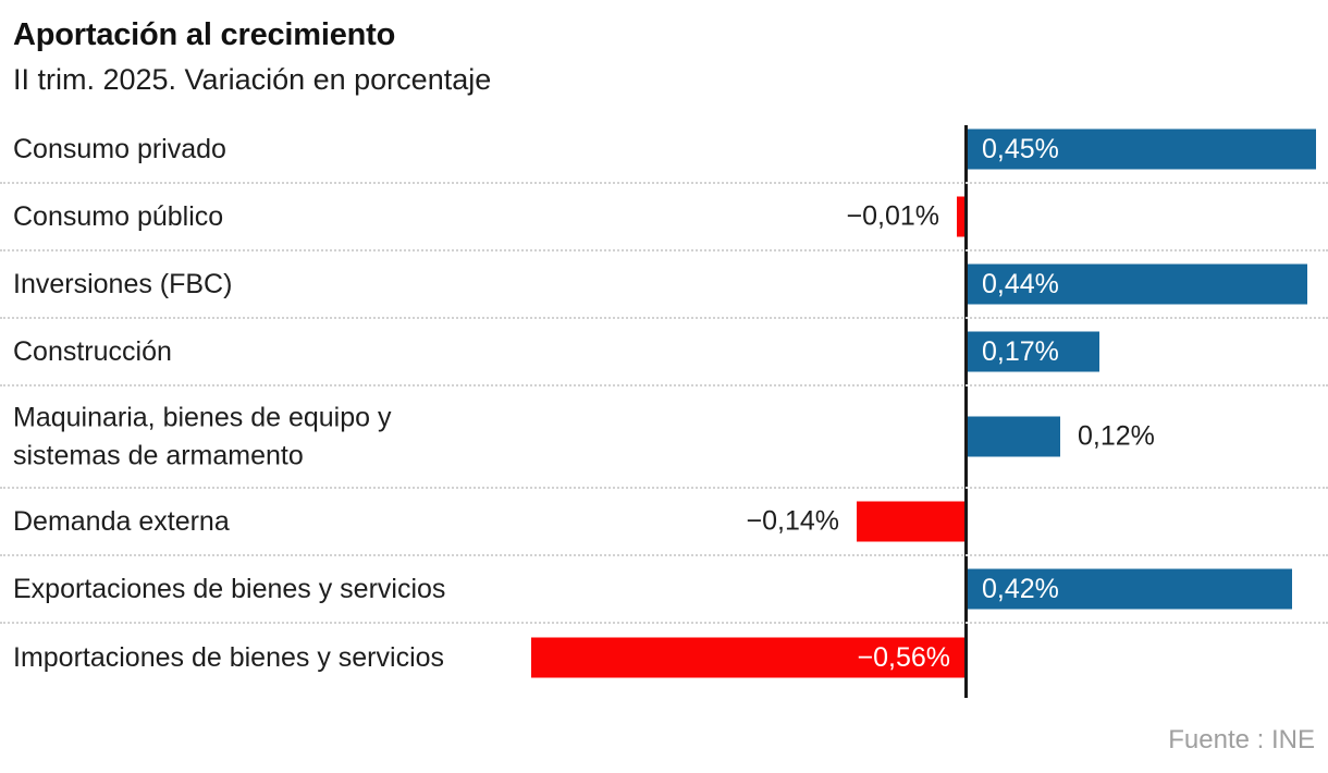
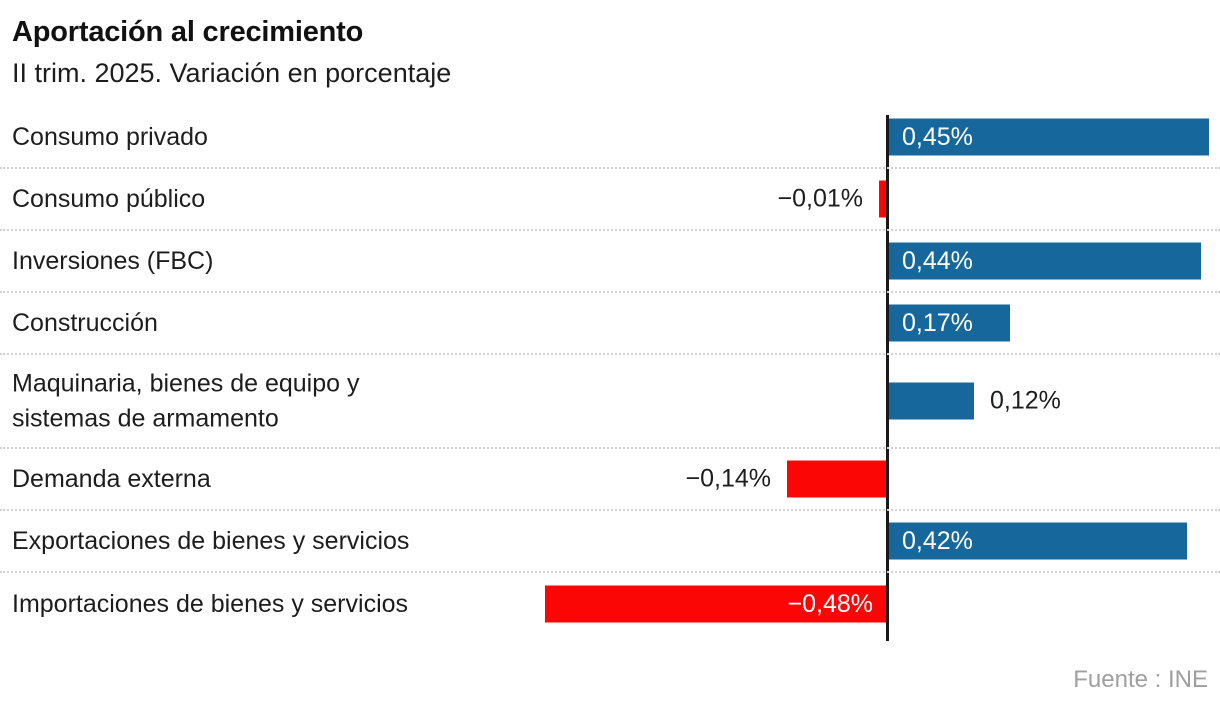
Importaciones de bienes y servicios: −0,56% -> −0,48%
